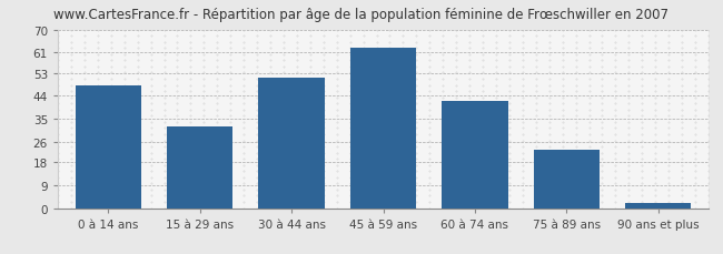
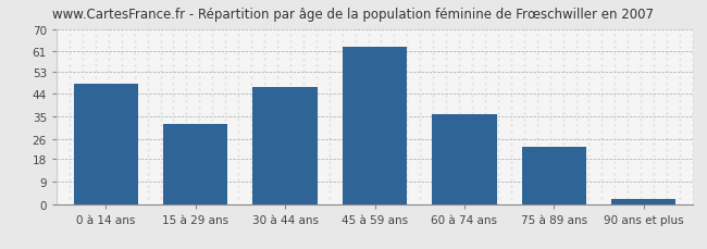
30 à 44 ans: 51 -> 47
60 à 74 ans: 42 -> 36
